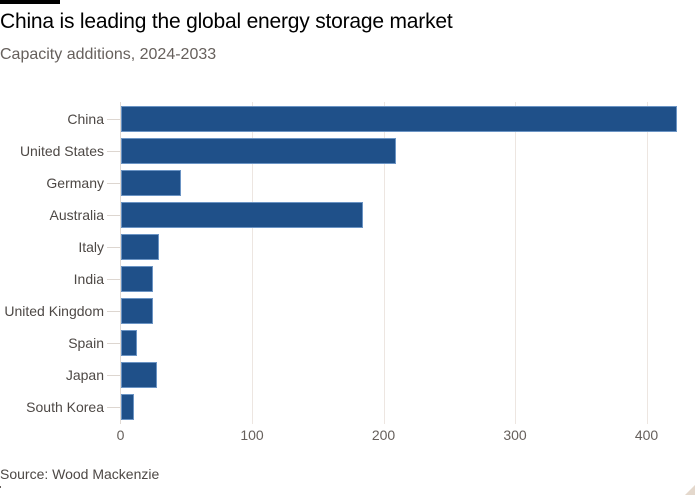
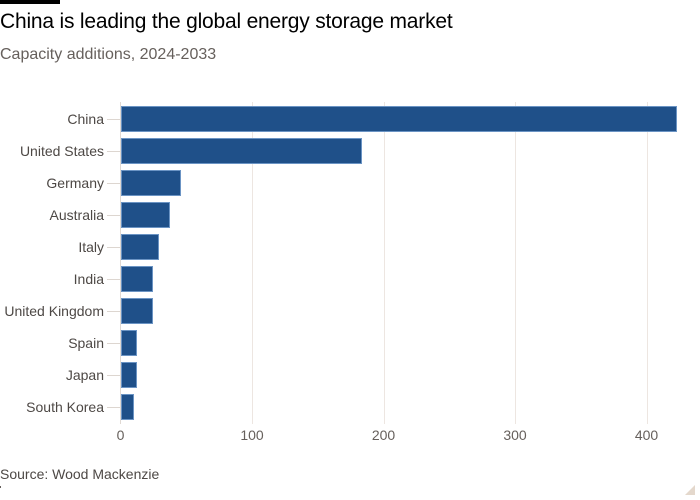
United States: 209 -> 183
Australia: 184 -> 37
Japan: 27 -> 12
